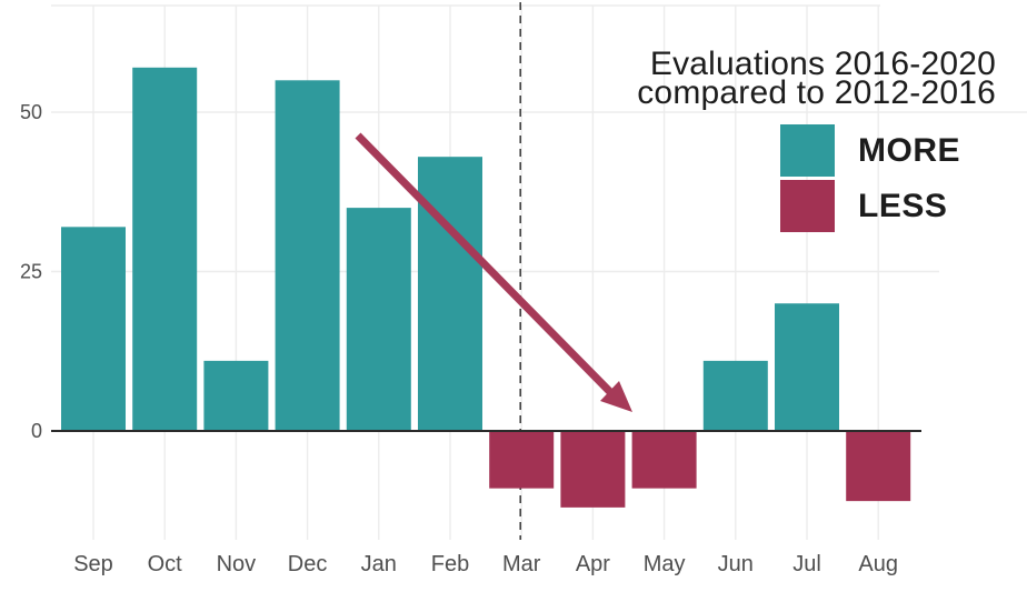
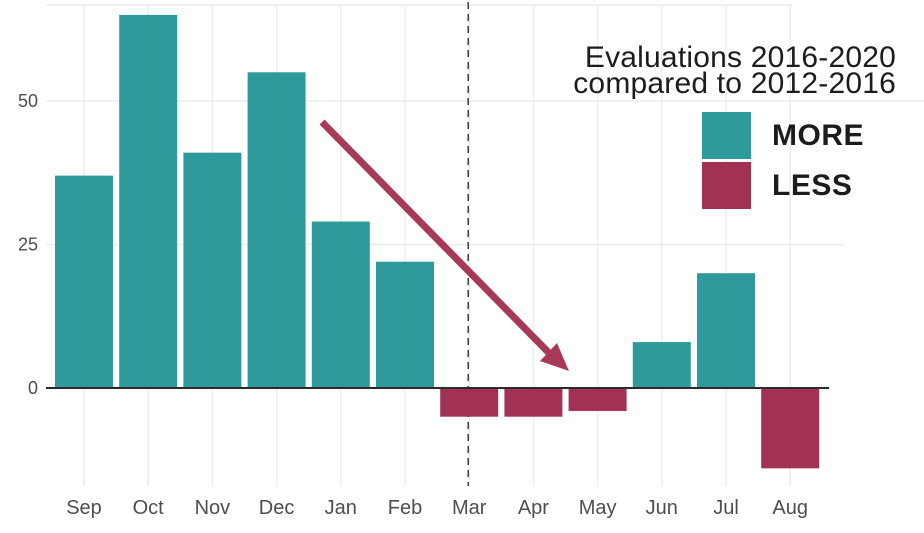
Sep: 32 -> 37
Oct: 57 -> 65
Nov: 11 -> 41
Jan: 35 -> 29
Feb: 43 -> 22
Mar: -9 -> -5
Apr: -12 -> -5
May: -9 -> -4
Jun: 11 -> 8
Aug: -11 -> -14
